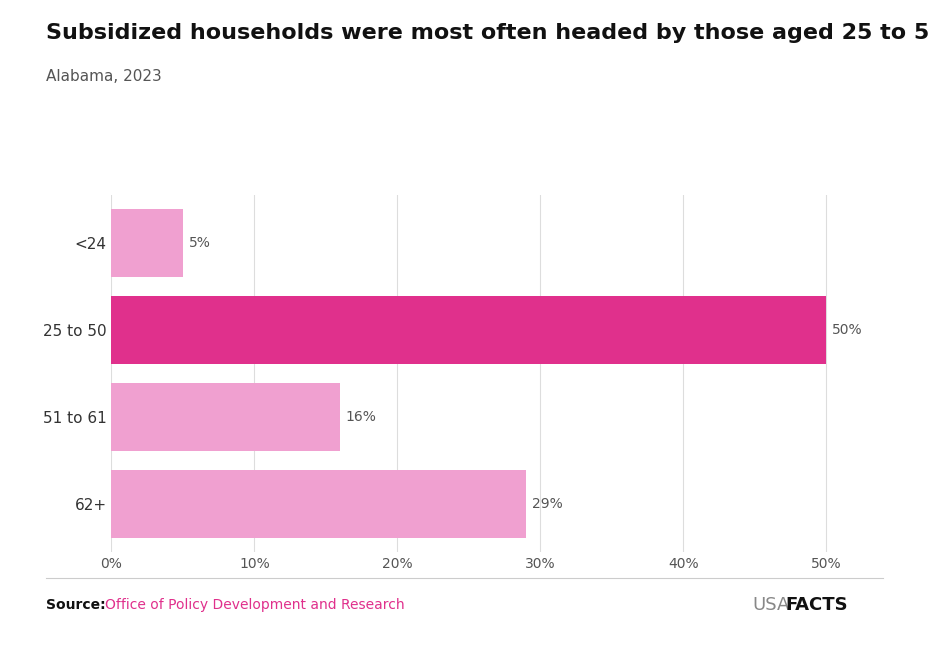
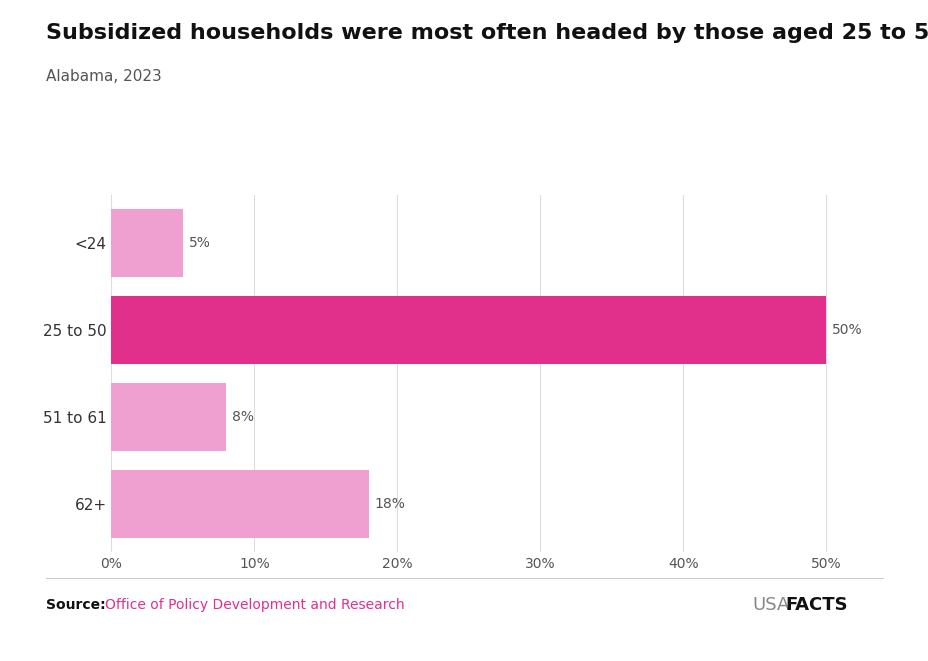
51 to 61: 16% -> 8%
62+: 29% -> 18%
